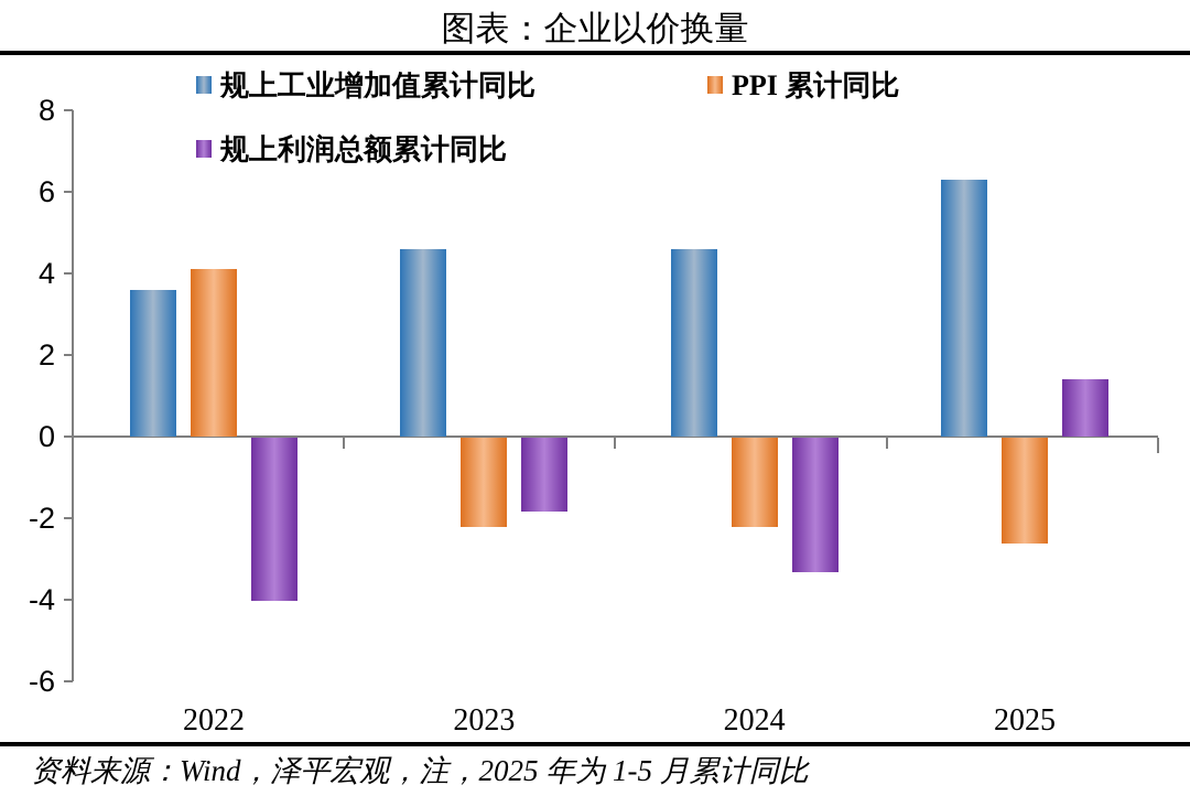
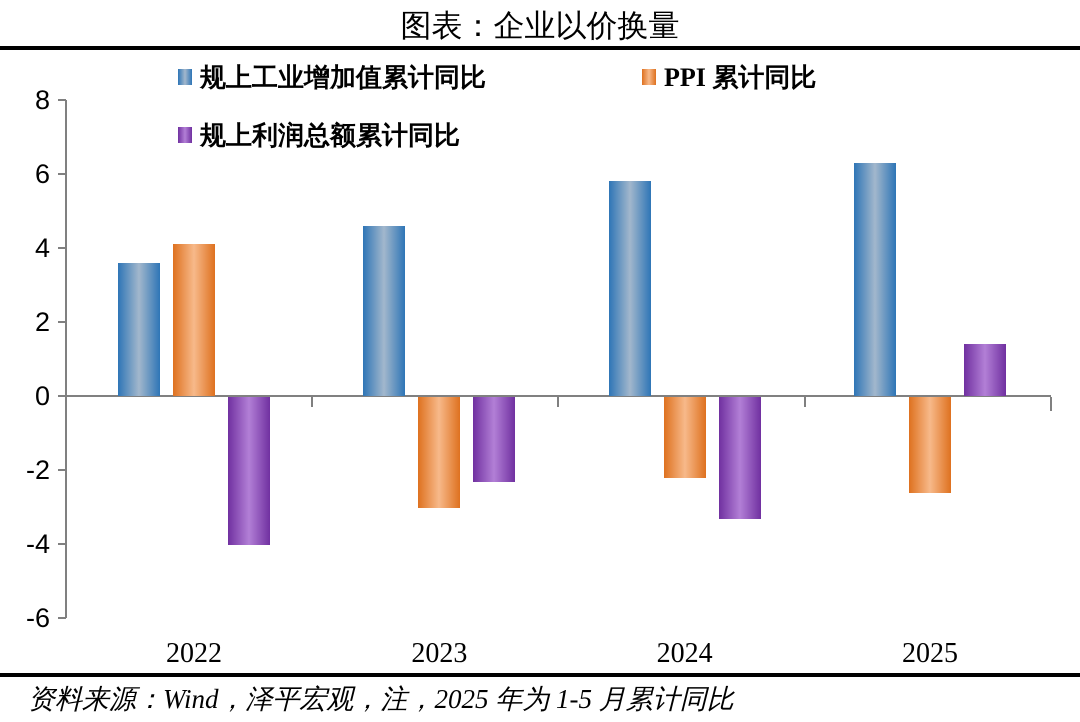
PPI 累计同比/2023: -2.2 -> -3.0
规上利润总额累计同比/2023: -1.8 -> -2.3
规上工业增加值累计同比/2024: 4.6 -> 5.8
